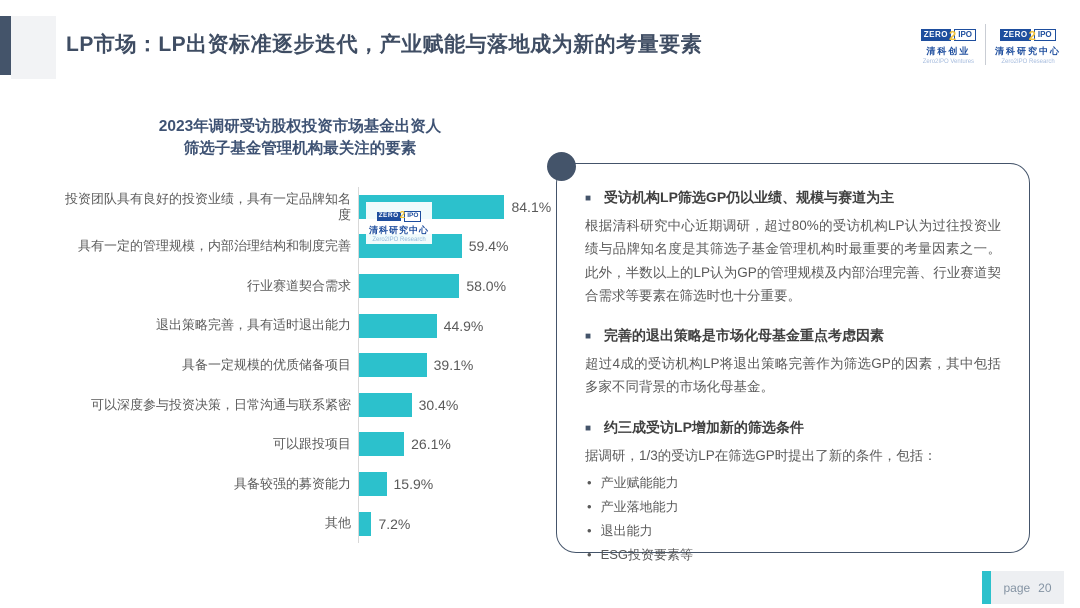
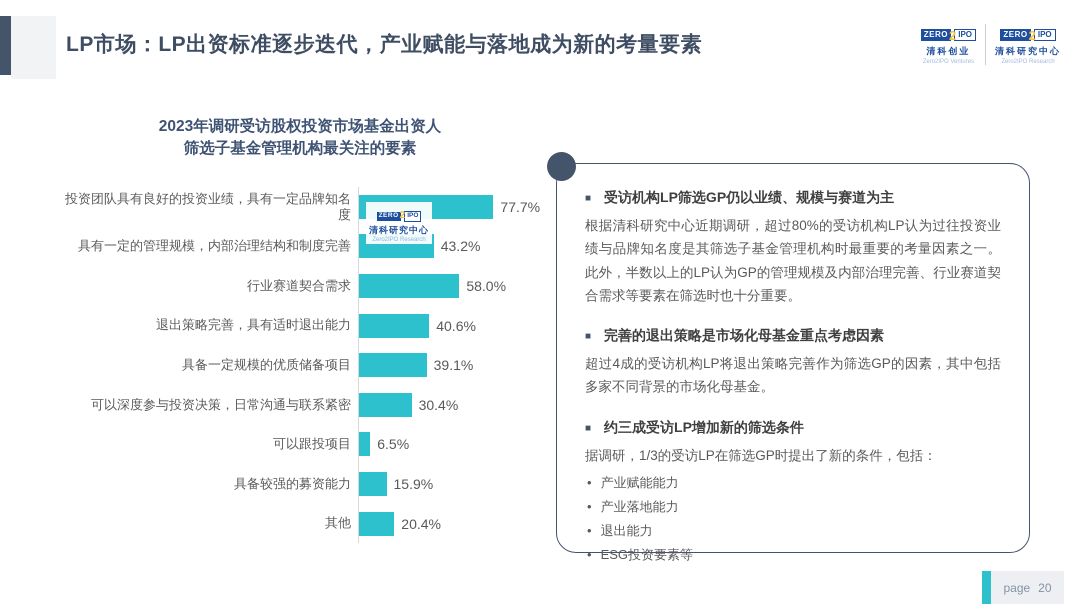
投资团队具有良好的投资业绩，具有一定品牌知名度: 84.1% -> 77.7%
具有一定的管理规模，内部治理结构和制度完善: 59.4% -> 43.2%
退出策略完善，具有适时退出能力: 44.9% -> 40.6%
可以跟投项目: 26.1% -> 6.5%
其他: 7.2% -> 20.4%
